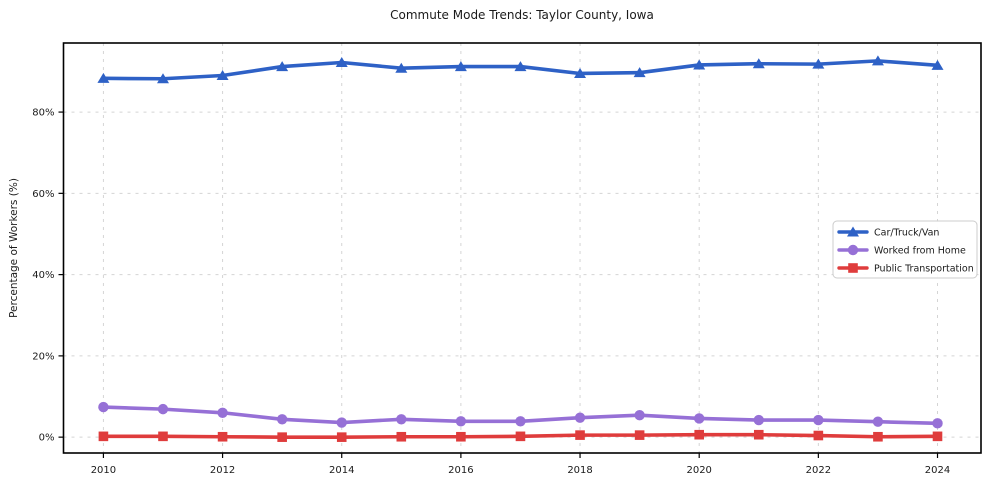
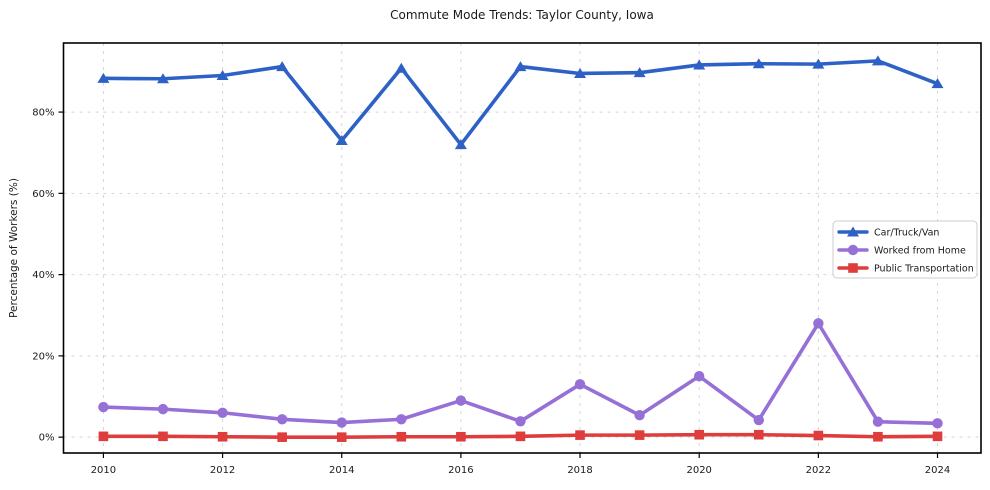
Car/Truck/Van/2014: 92% -> 73%
Car/Truck/Van/2016: 91% -> 72%
Worked from Home/2016: 4% -> 9%
Worked from Home/2018: 5% -> 13%
Worked from Home/2020: 5% -> 15%
Worked from Home/2022: 4% -> 28%
Car/Truck/Van/2024: 92% -> 87%
